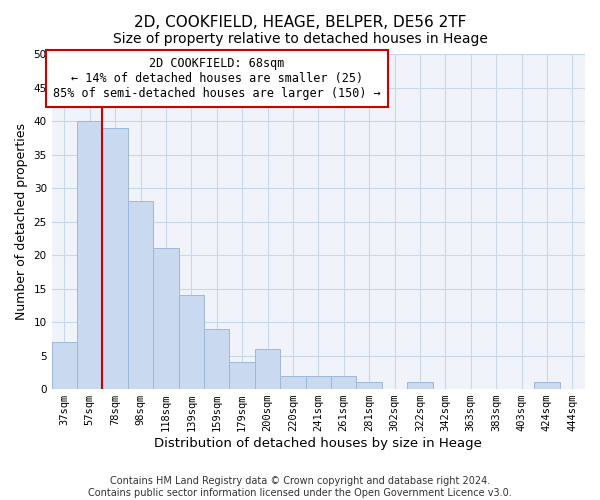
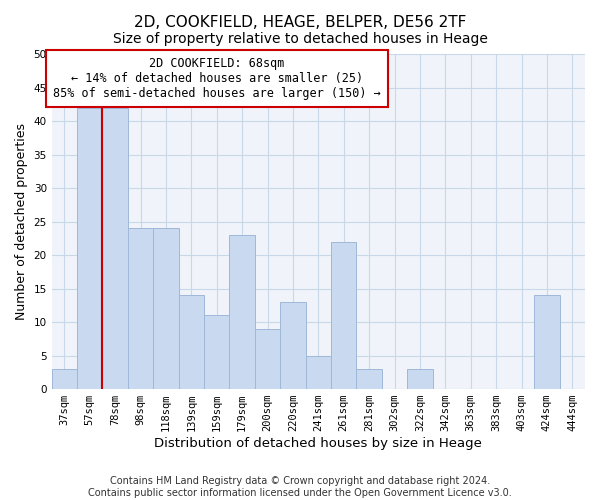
37sqm: 7 -> 3
57sqm: 40 -> 42
78sqm: 39 -> 42
98sqm: 28 -> 24
118sqm: 21 -> 24
159sqm: 9 -> 11
179sqm: 4 -> 23
200sqm: 6 -> 9
220sqm: 2 -> 13
241sqm: 2 -> 5
261sqm: 2 -> 22
281sqm: 1 -> 3
322sqm: 1 -> 3
424sqm: 1 -> 14
